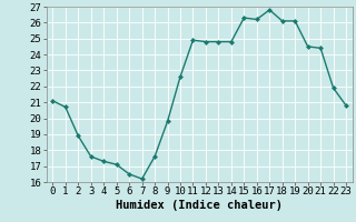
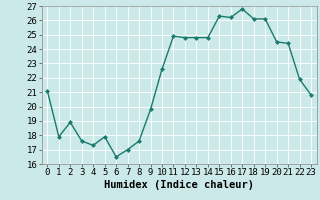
1: 20.7 -> 17.9
5: 17.1 -> 17.9
7: 16.2 -> 17.0
